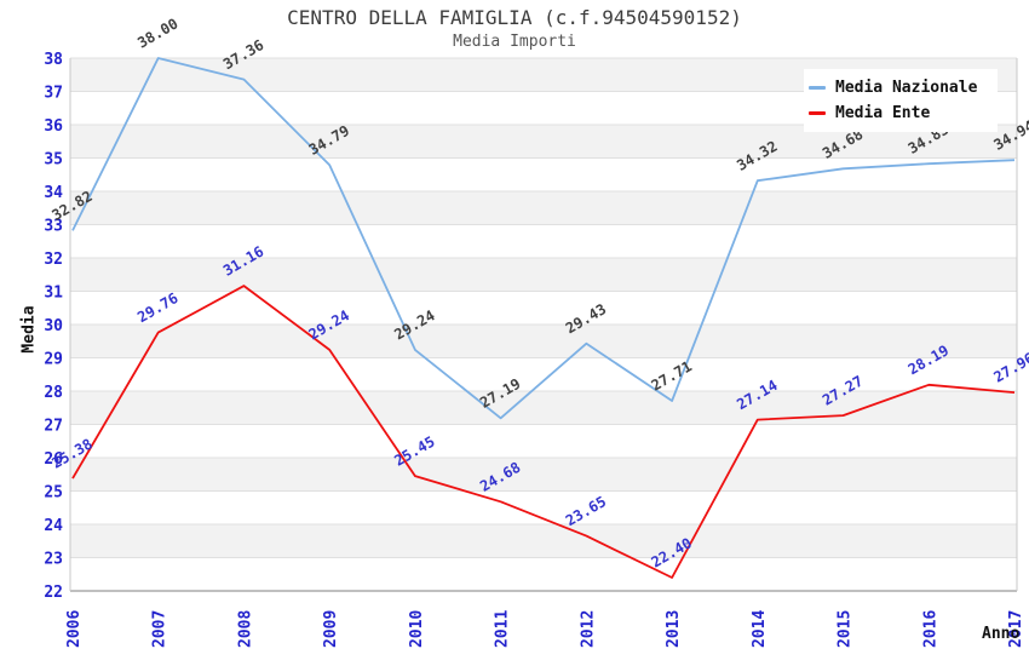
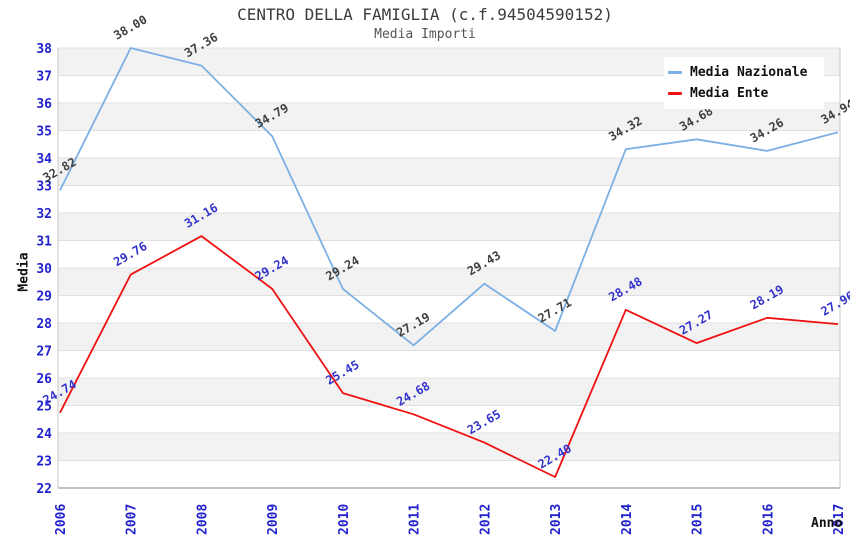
Media Ente/2006: 25.38 -> 24.74
Media Ente/2014: 27.14 -> 28.48
Media Nazionale/2016: 34.83 -> 34.26
